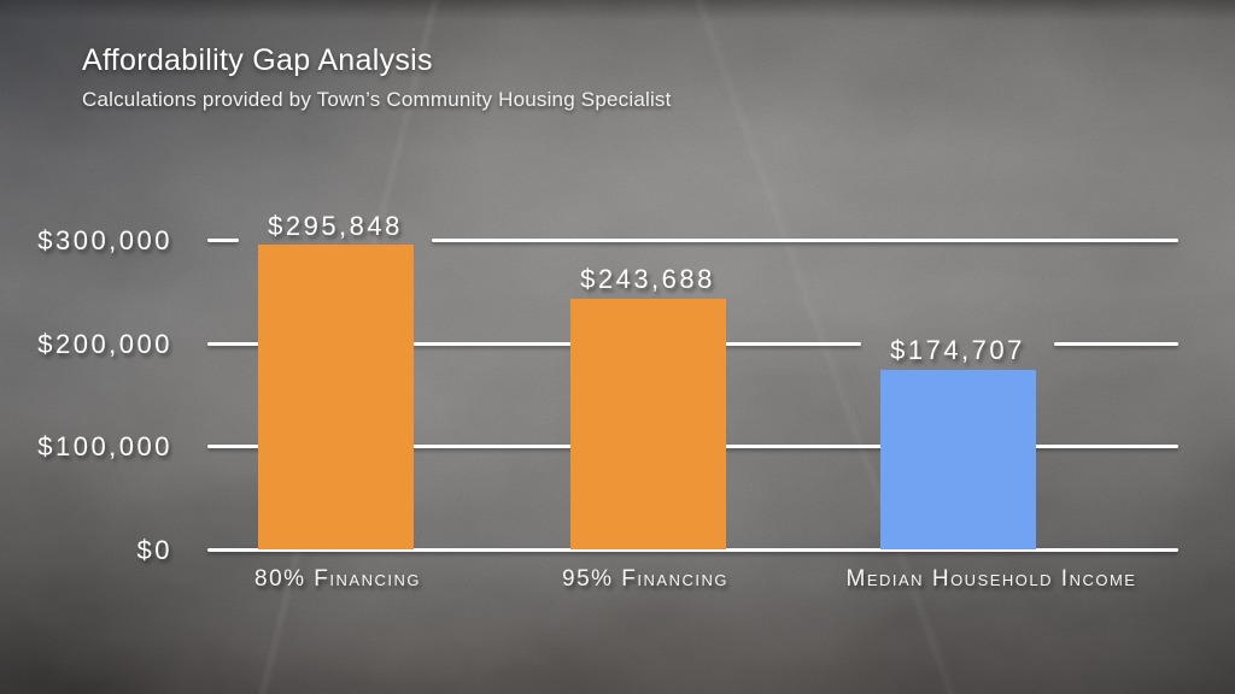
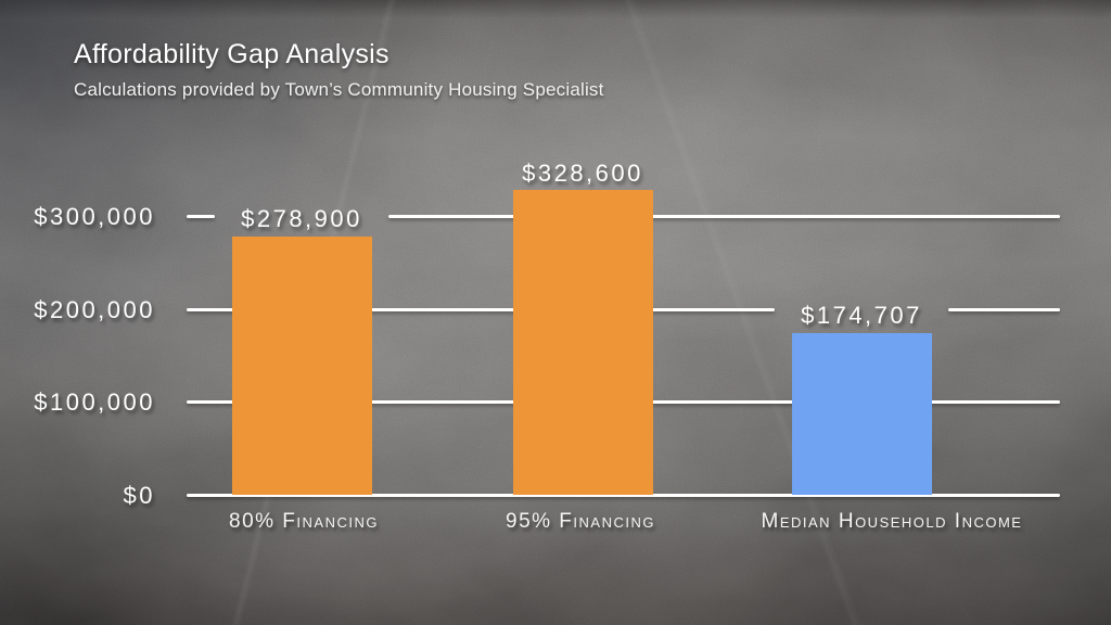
80% Financing: $295,848 -> $278,900
95% Financing: $243,688 -> $328,600
